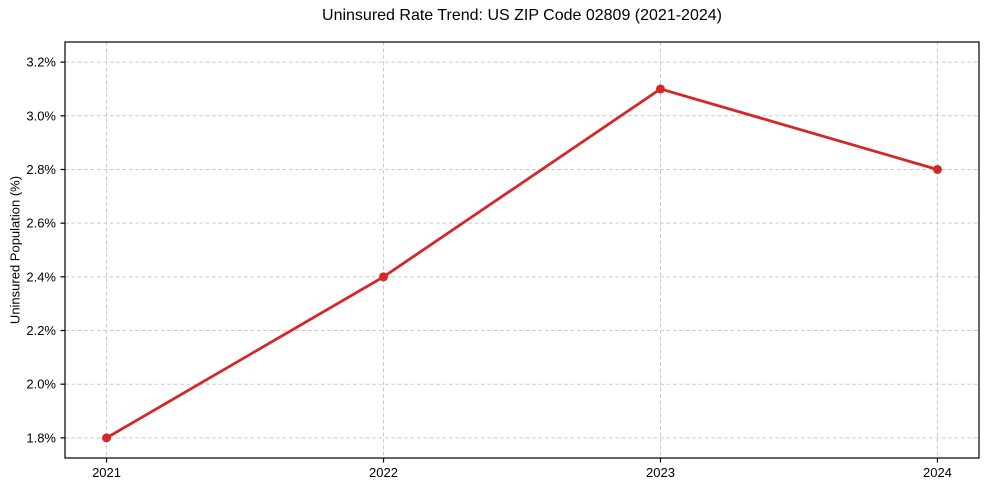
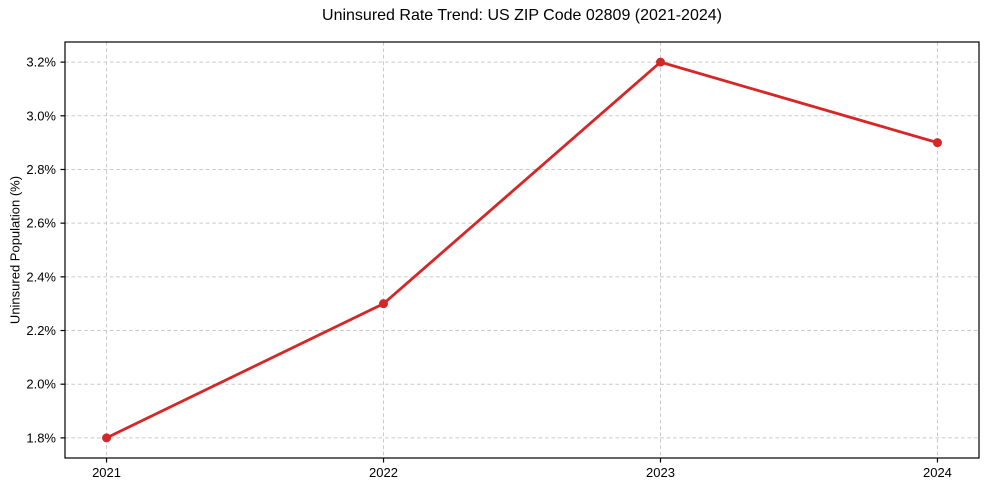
2022: 2.4% -> 2.3%
2023: 3.1% -> 3.2%
2024: 2.8% -> 2.9%
